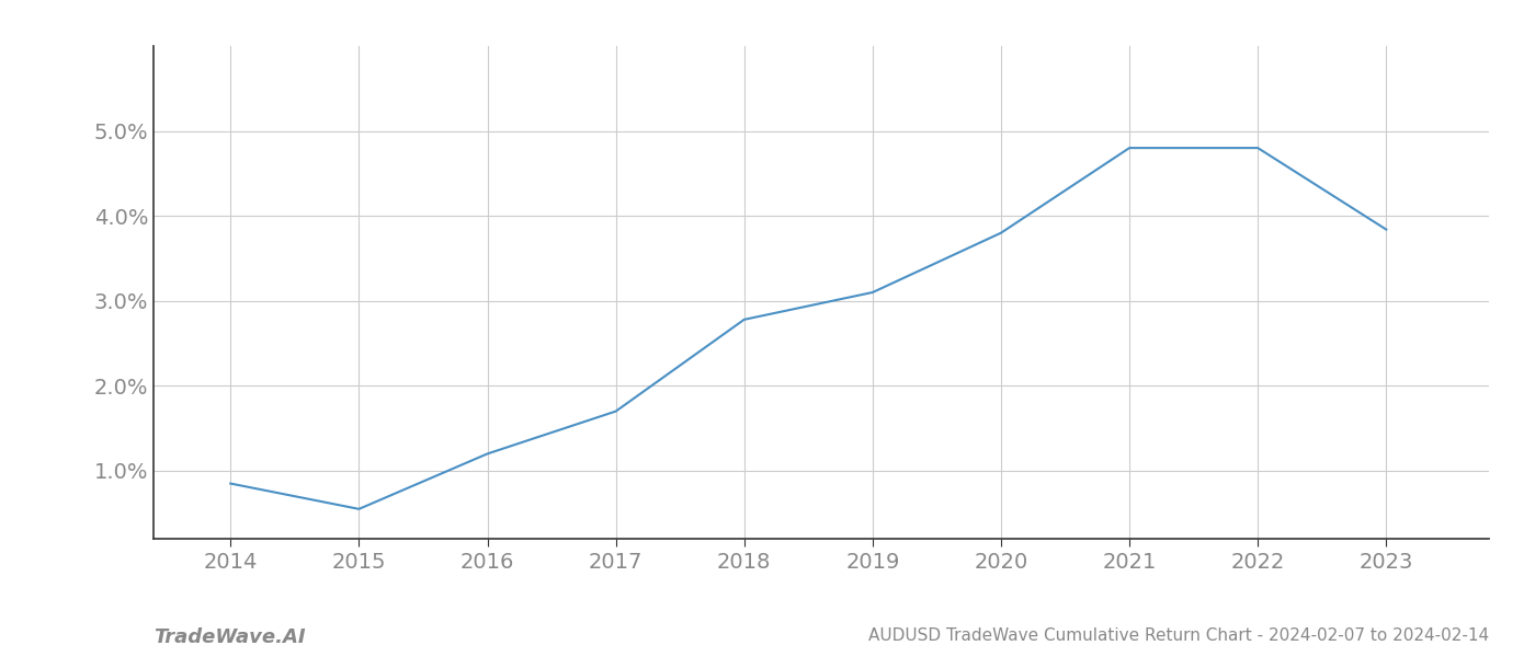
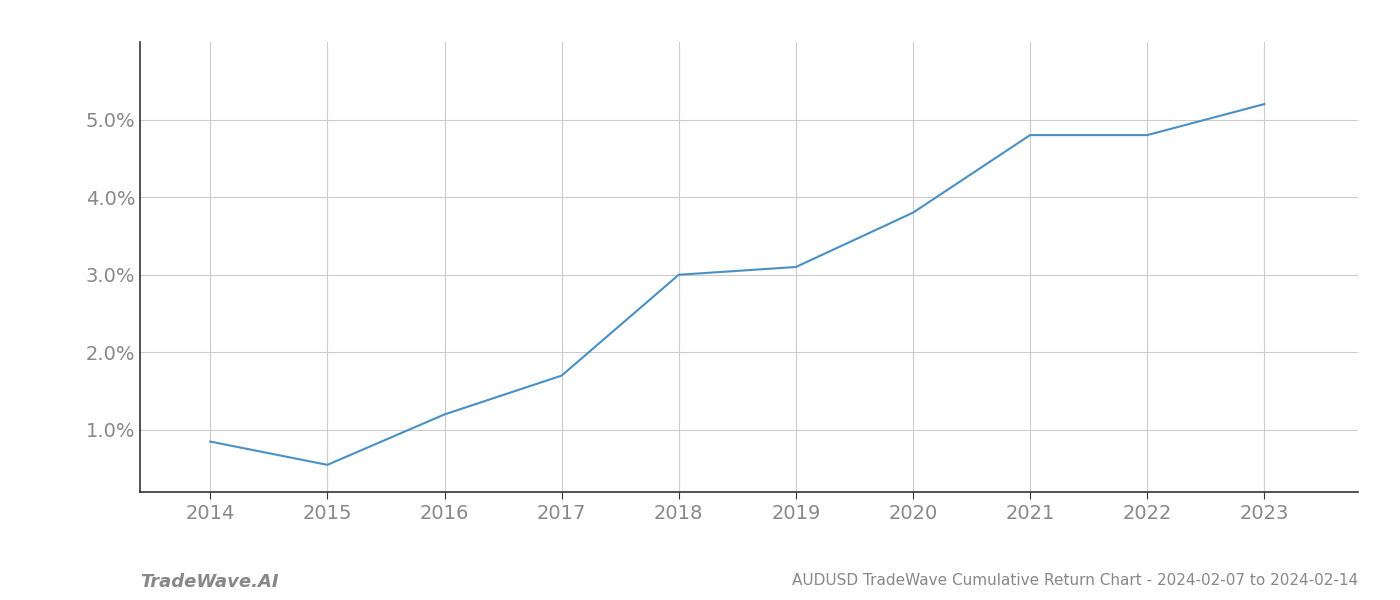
2018: 2.78% -> 3.00%
2023: 3.84% -> 5.20%
